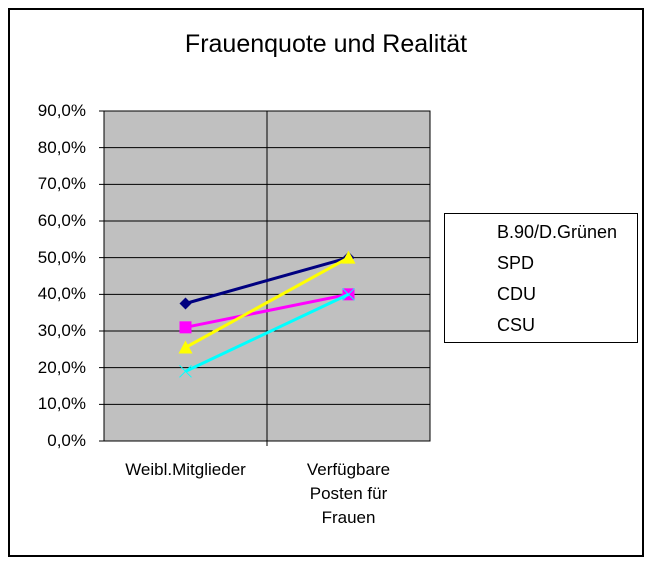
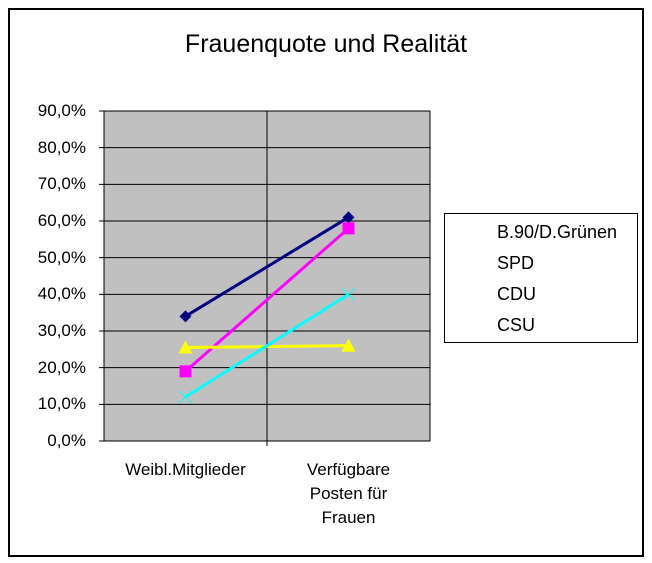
B.90/D.Grünen/Weibl.Mitglieder: 38% -> 34%
SPD/Weibl.Mitglieder: 31% -> 19%
CSU/Weibl.Mitglieder: 19% -> 12%
B.90/D.Grünen/Verfügbare Posten für Frauen: 50% -> 61%
SPD/Verfügbare Posten für Frauen: 40% -> 58%
CDU/Verfügbare Posten für Frauen: 50% -> 26%
